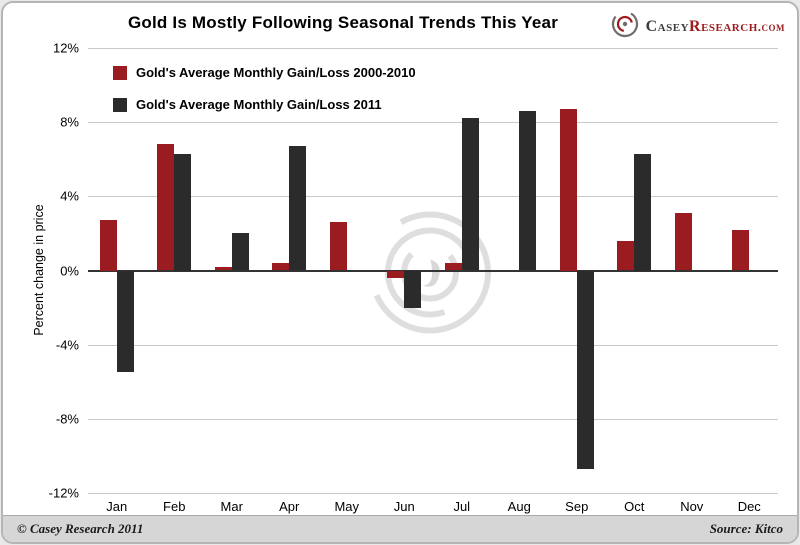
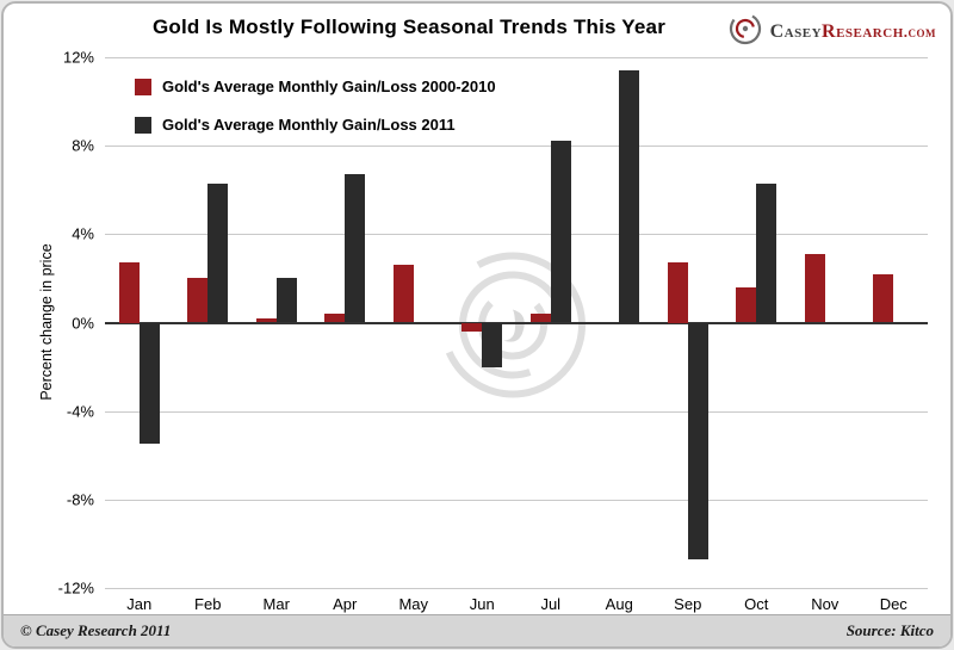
Gold's Average Monthly Gain/Loss 2000-2010/Feb: 6.8% -> 2.0%
Gold's Average Monthly Gain/Loss 2011/Aug: 8.6% -> 11.4%
Gold's Average Monthly Gain/Loss 2000-2010/Sep: 8.7% -> 2.7%
